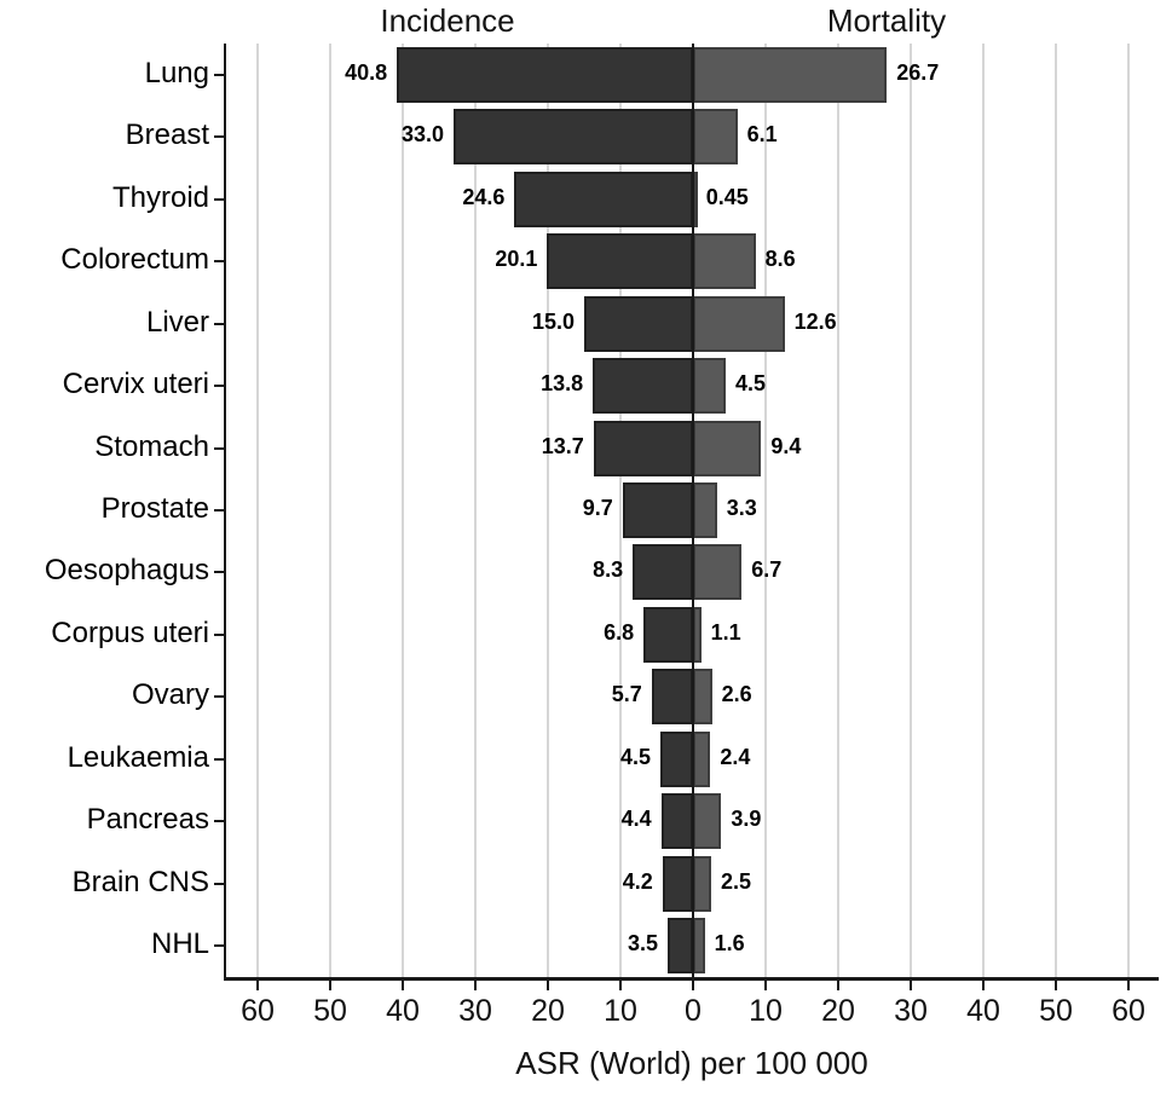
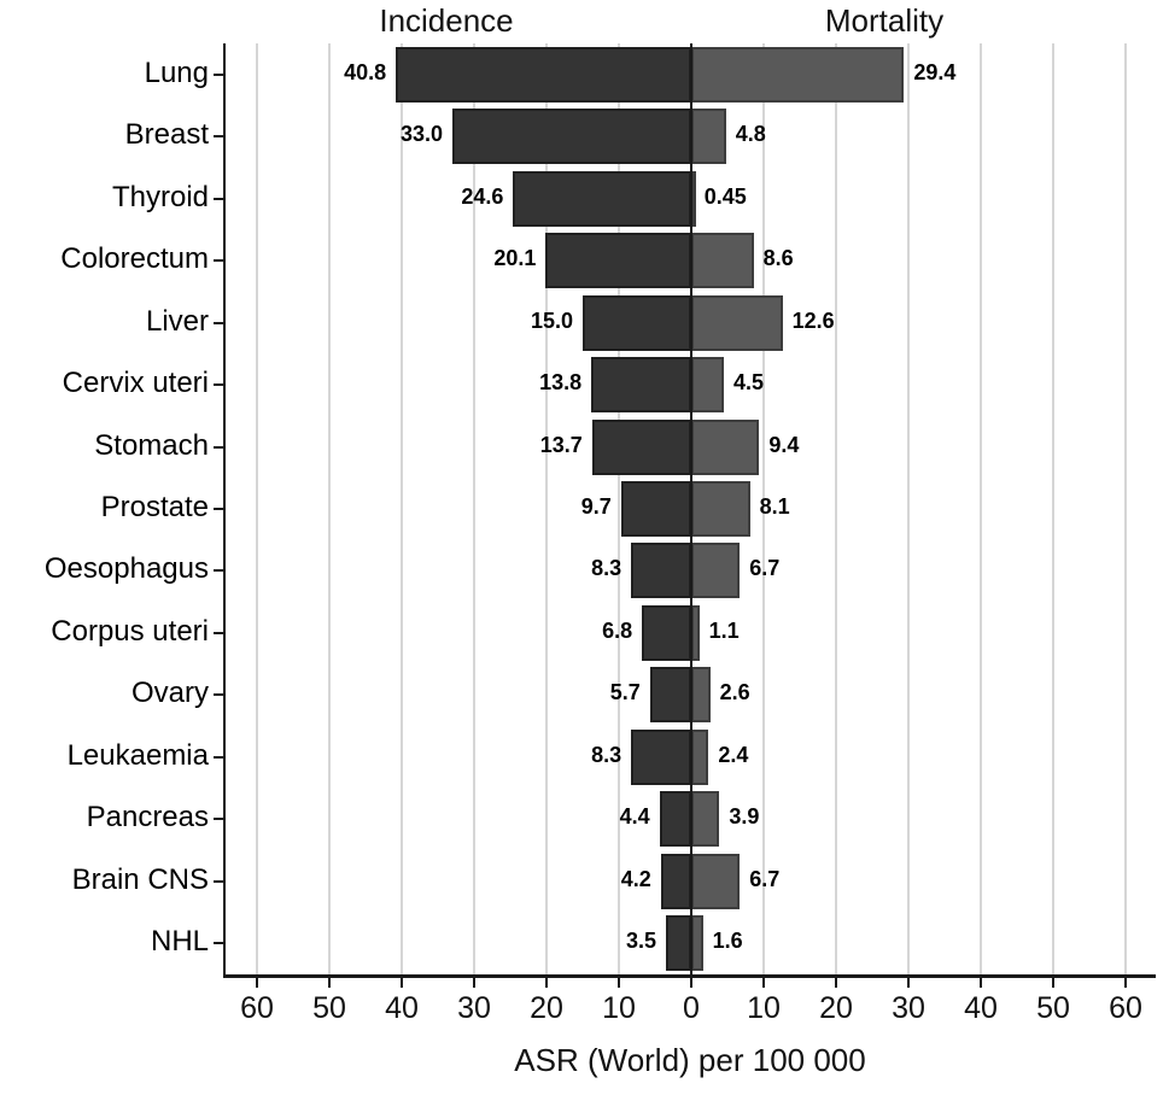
Mortality/Lung: 26.7 -> 29.4
Mortality/Breast: 6.1 -> 4.8
Mortality/Prostate: 3.3 -> 8.1
Incidence/Leukaemia: 4.5 -> 8.3
Mortality/Brain CNS: 2.5 -> 6.7
